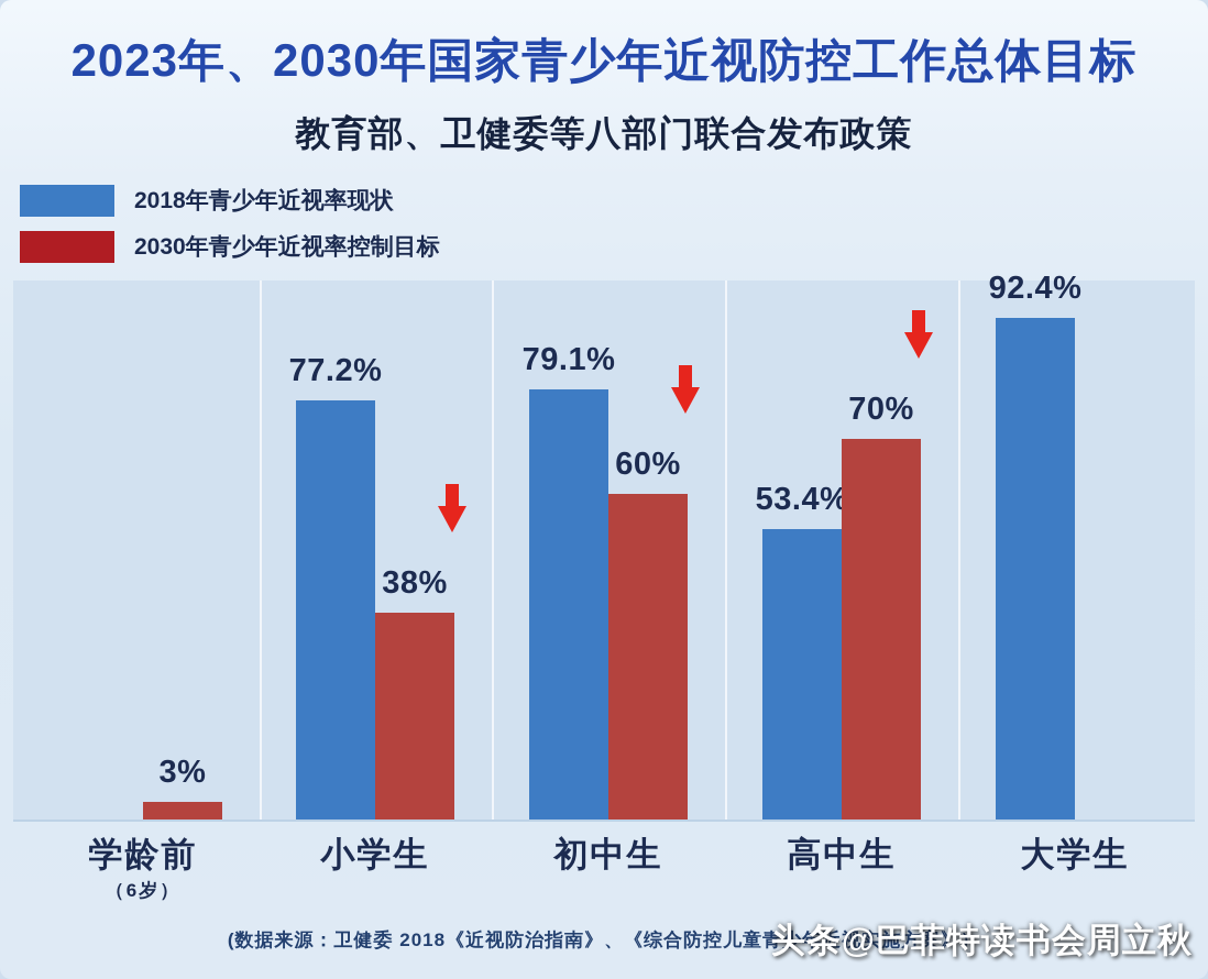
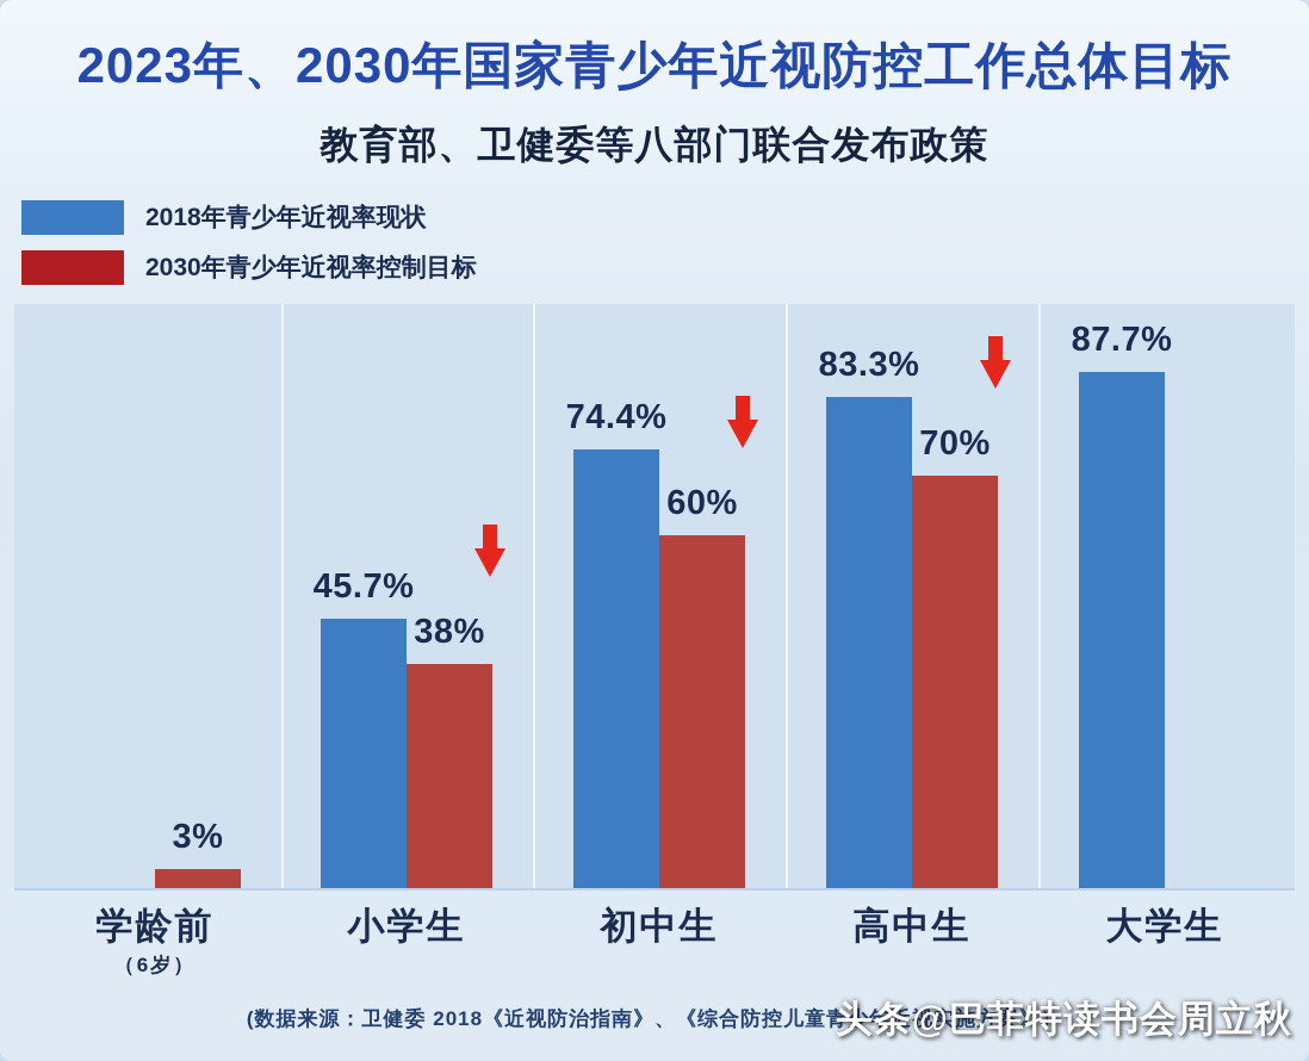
2018年青少年近视率现状/小学生: 77.2% -> 45.7%
2018年青少年近视率现状/初中生: 79.1% -> 74.4%
2018年青少年近视率现状/高中生: 53.4% -> 83.3%
2018年青少年近视率现状/大学生: 92.4% -> 87.7%
